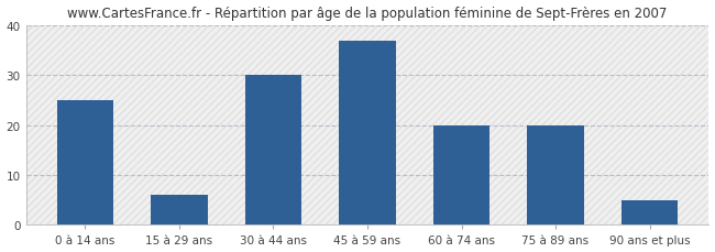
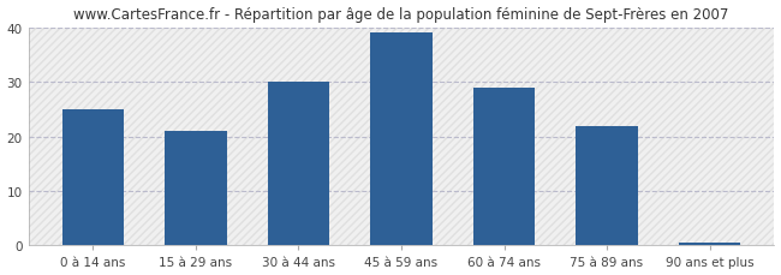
15 à 29 ans: 6.0 -> 21.0
45 à 59 ans: 37.0 -> 39.0
60 à 74 ans: 20.0 -> 29.0
75 à 89 ans: 20.0 -> 22.0
90 ans et plus: 5.0 -> 0.5
